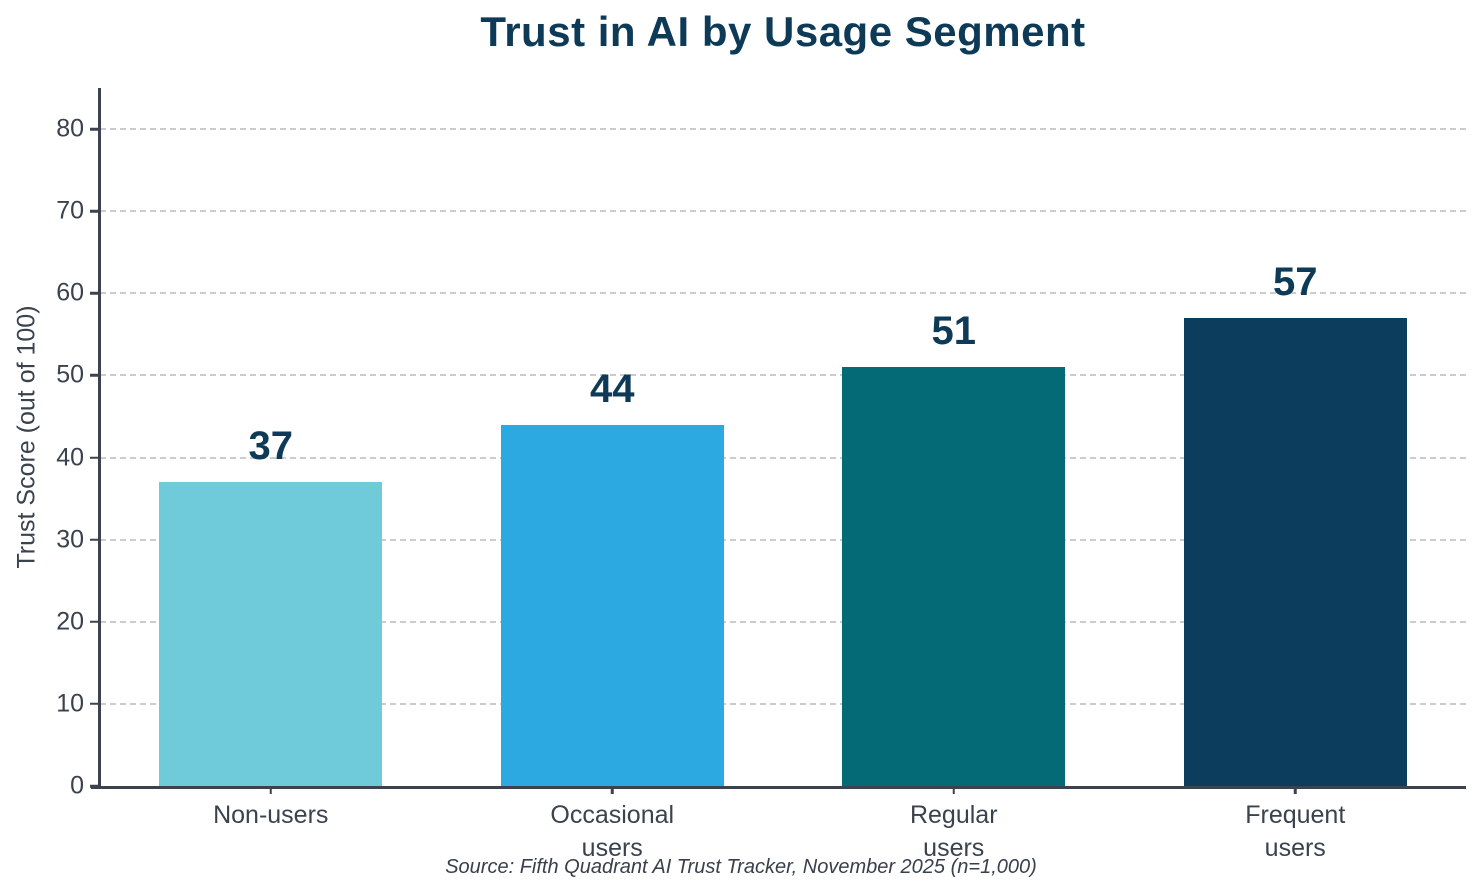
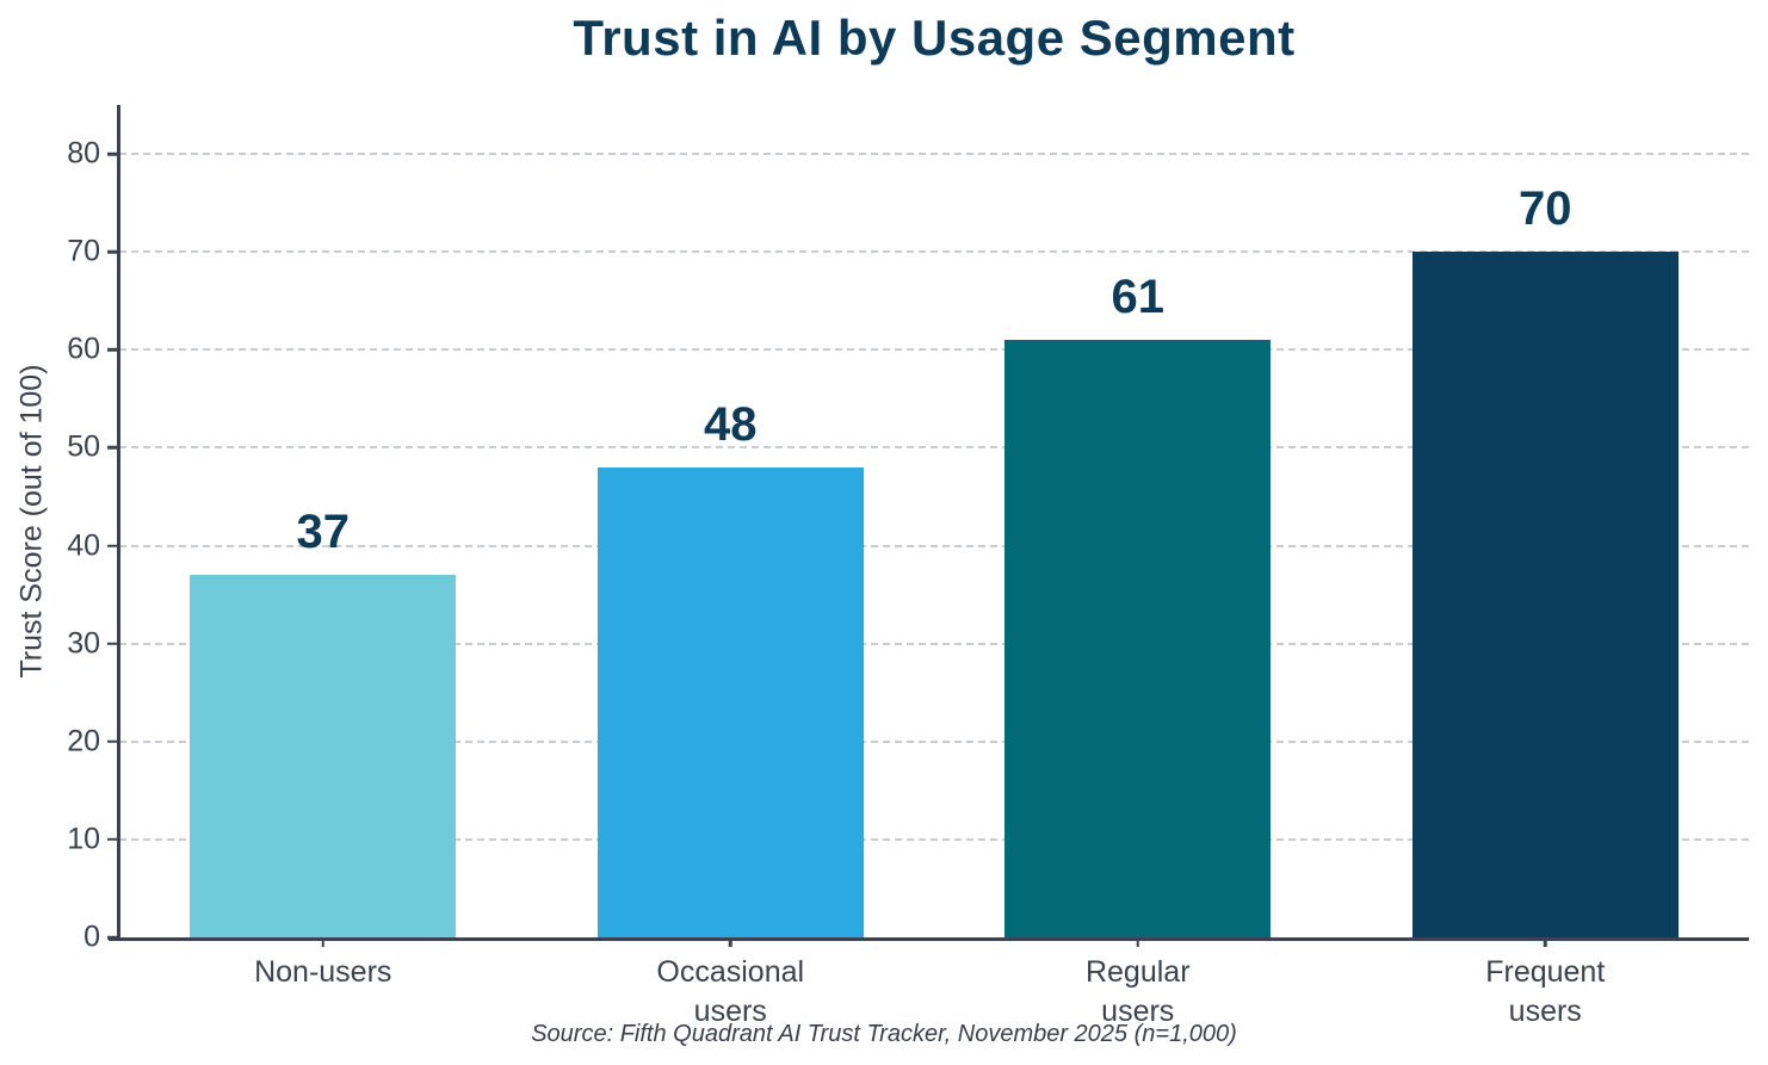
Occasional users: 44 -> 48
Regular users: 51 -> 61
Frequent users: 57 -> 70
